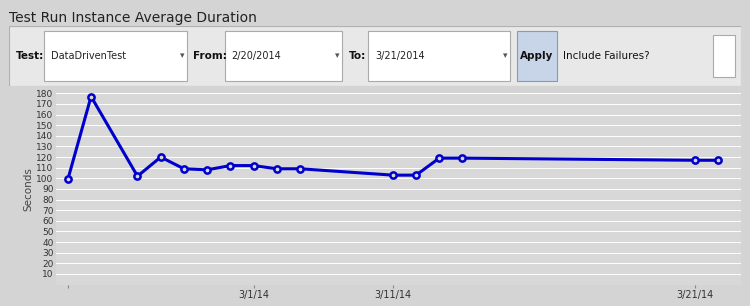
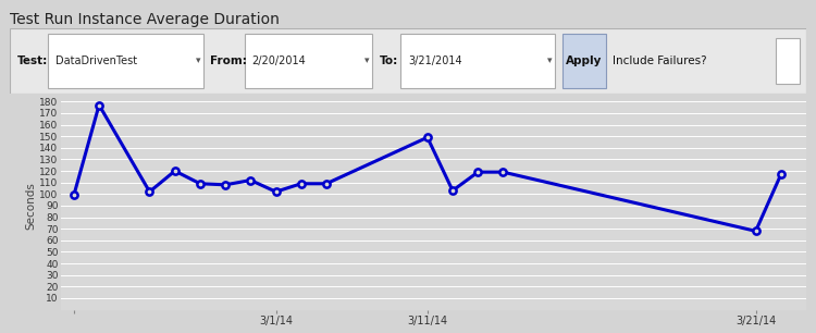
3/1/14: 112 -> 102
3/11/14: 103 -> 149
3/21/14: 117 -> 68
